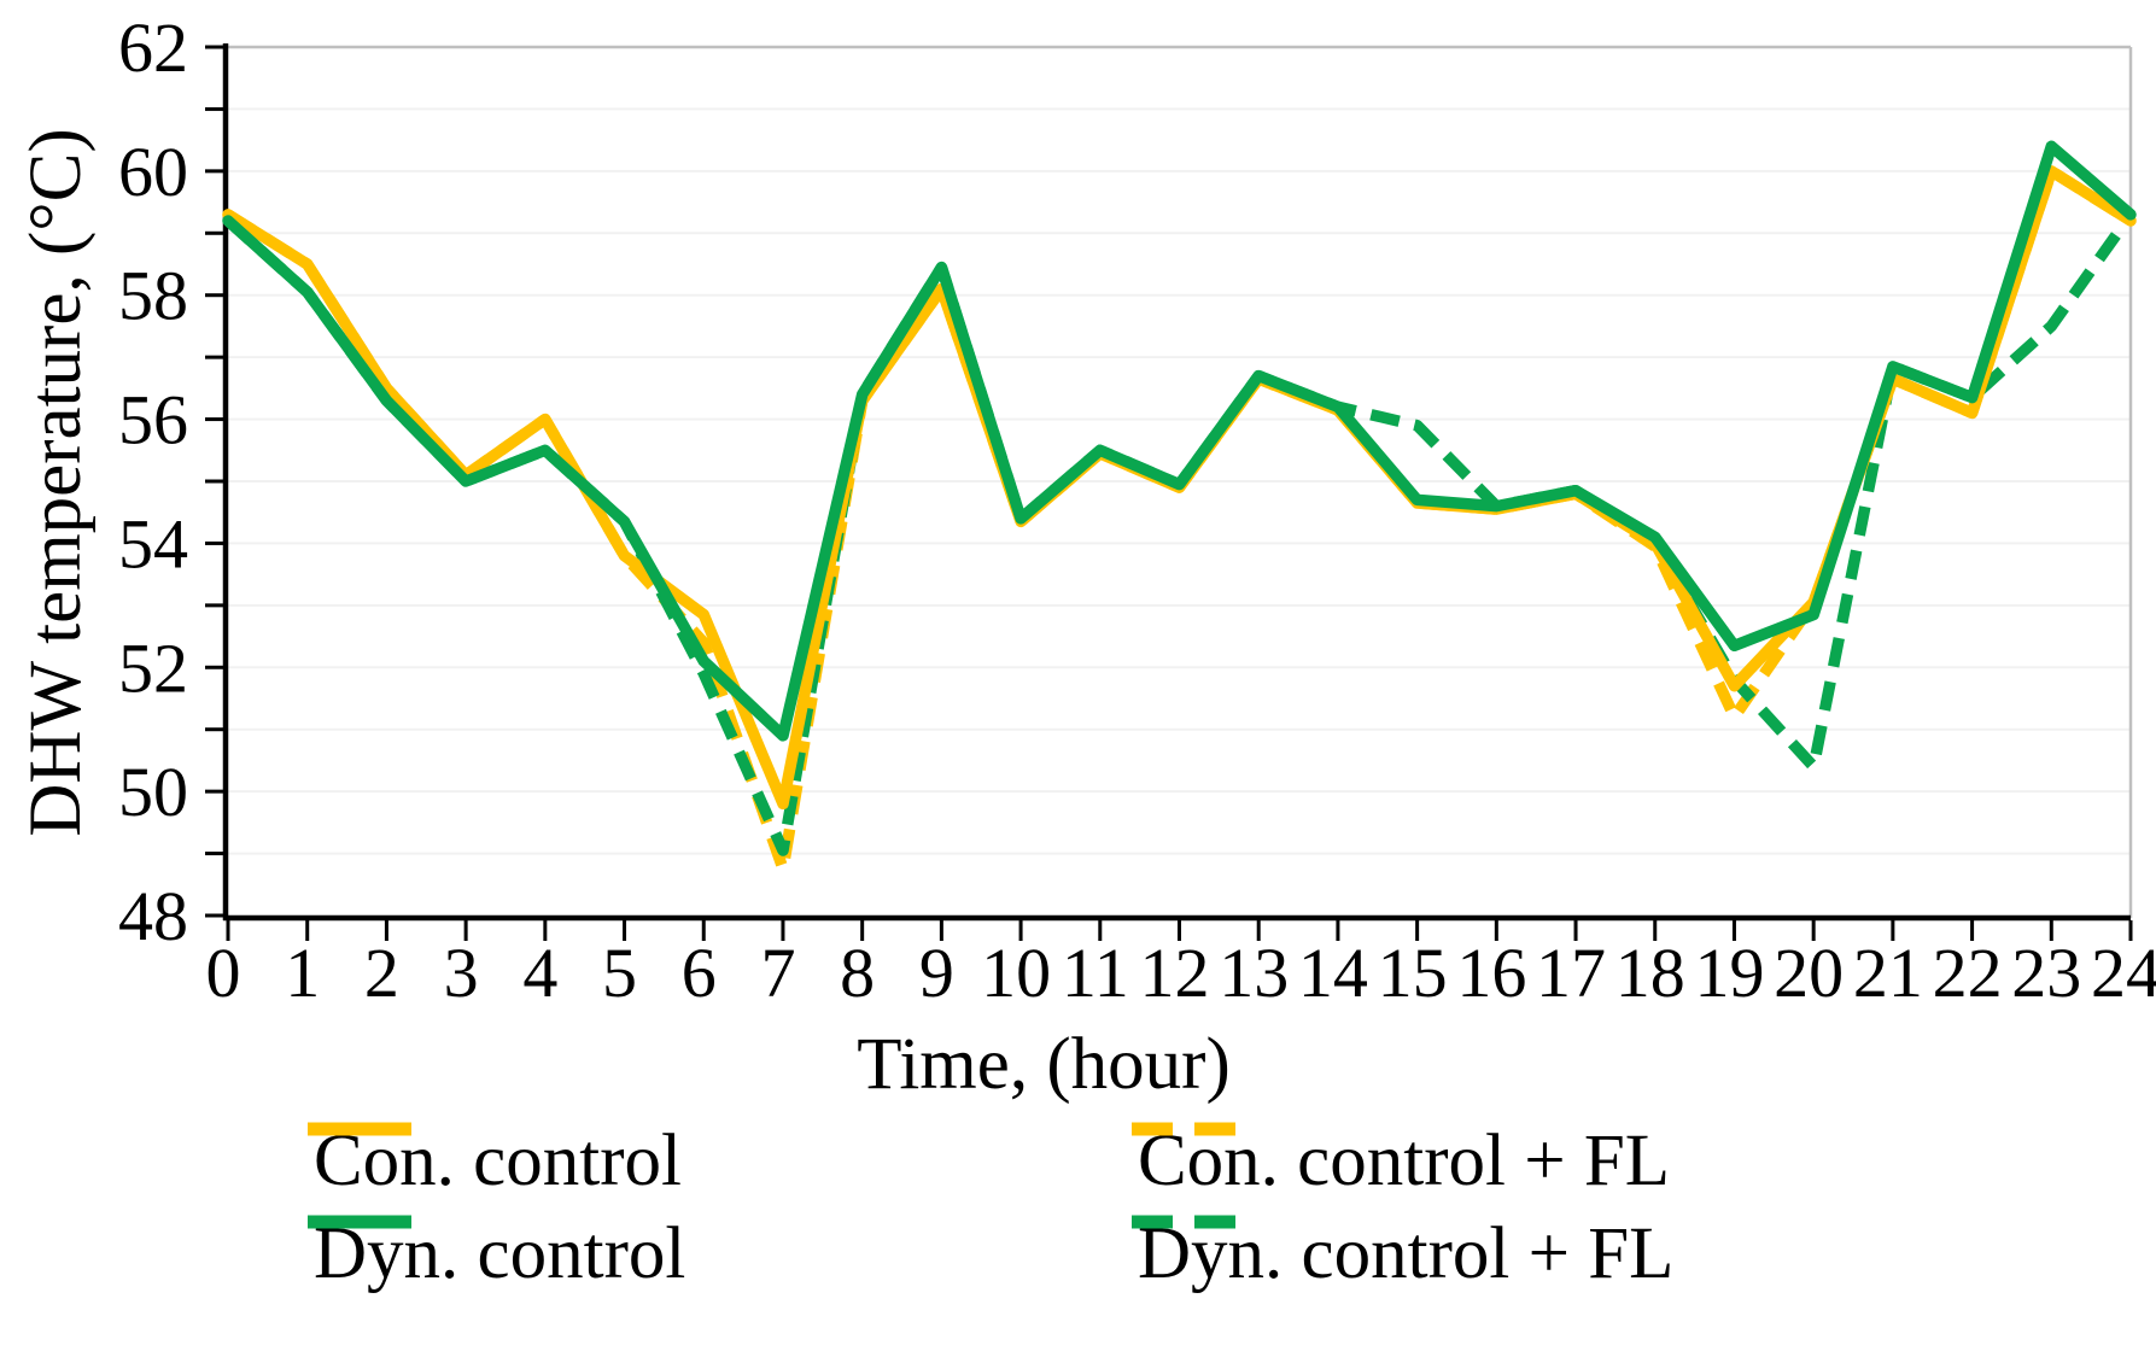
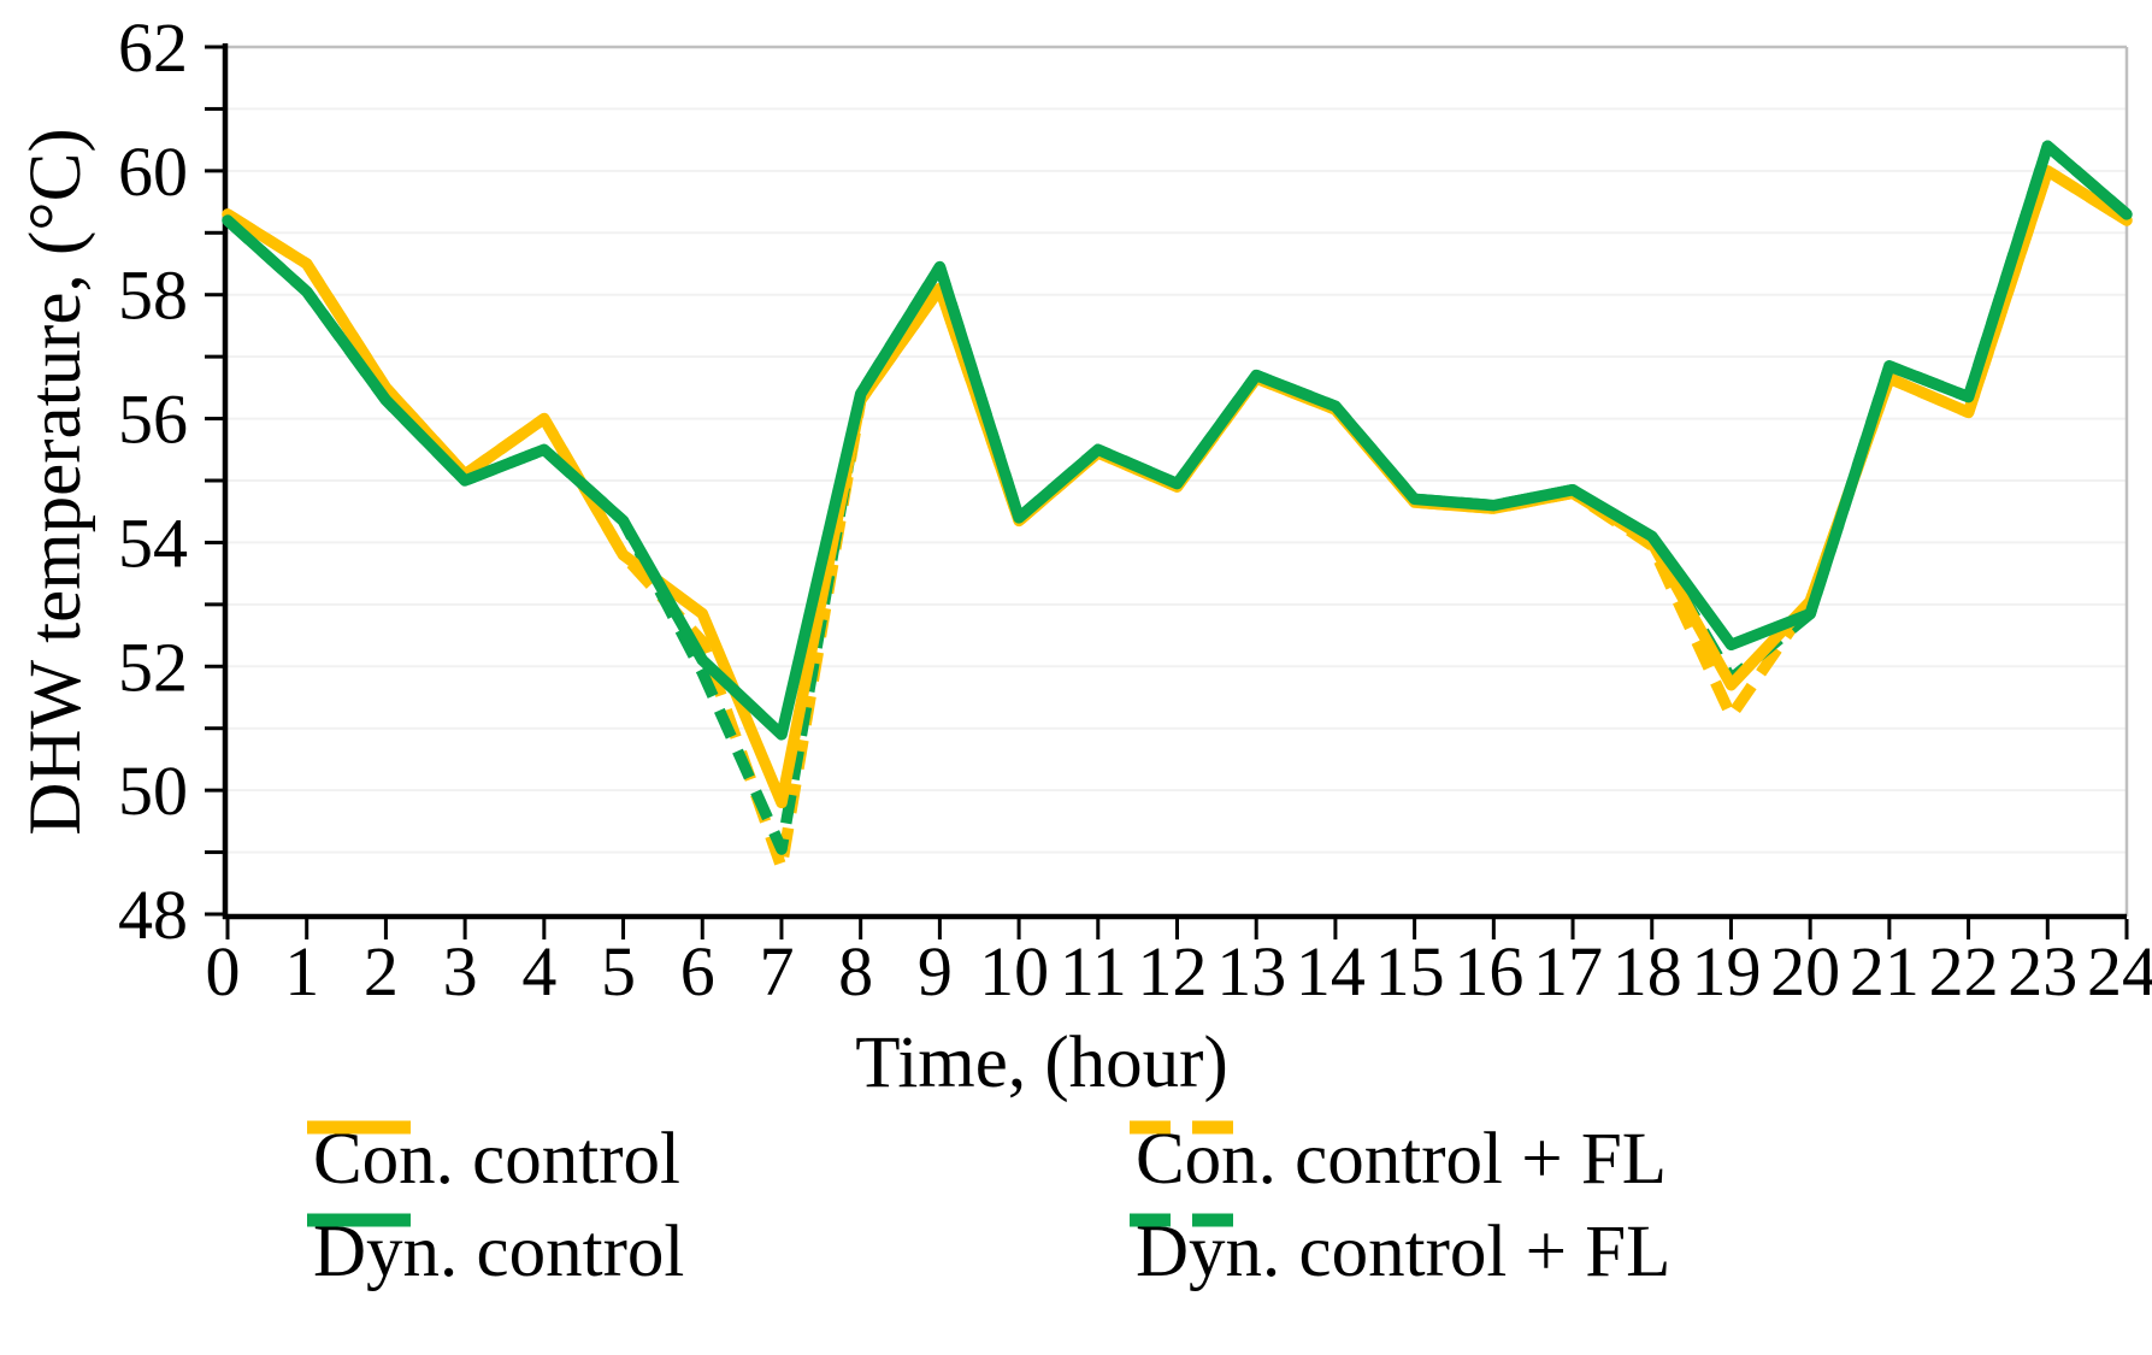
Dyn. control + FL/15: 55.9 -> 54.7
Dyn. control + FL/20: 50.4 -> 52.9
Dyn. control + FL/23: 57.5 -> 60.4
